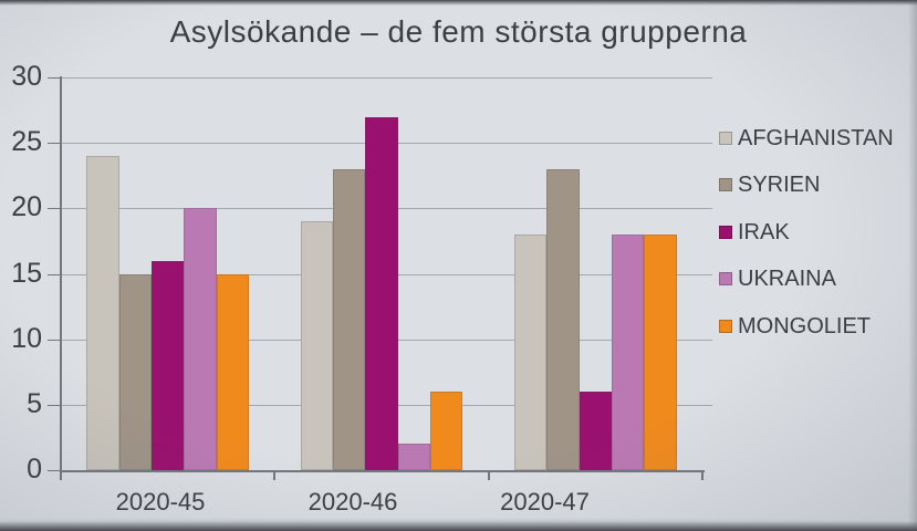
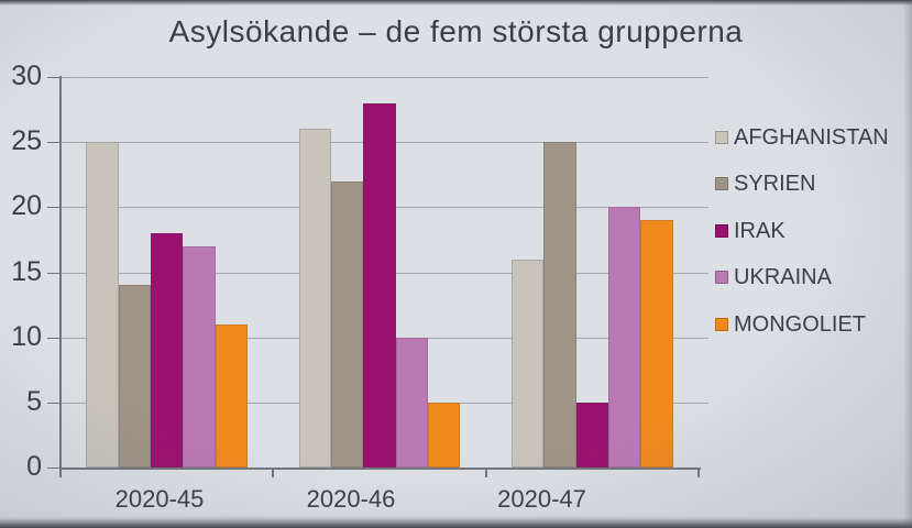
AFGHANISTAN/2020-45: 24 -> 25
SYRIEN/2020-45: 15 -> 14
IRAK/2020-45: 16 -> 18
UKRAINA/2020-45: 20 -> 17
MONGOLIET/2020-45: 15 -> 11
AFGHANISTAN/2020-46: 19 -> 26
SYRIEN/2020-46: 23 -> 22
IRAK/2020-46: 27 -> 28
UKRAINA/2020-46: 2 -> 10
MONGOLIET/2020-46: 6 -> 5
AFGHANISTAN/2020-47: 18 -> 16
SYRIEN/2020-47: 23 -> 25
IRAK/2020-47: 6 -> 5
UKRAINA/2020-47: 18 -> 20
MONGOLIET/2020-47: 18 -> 19
